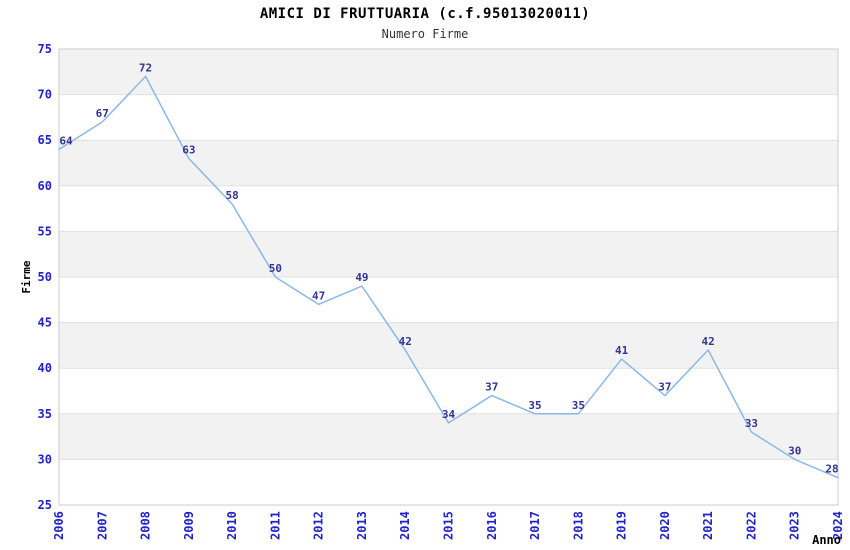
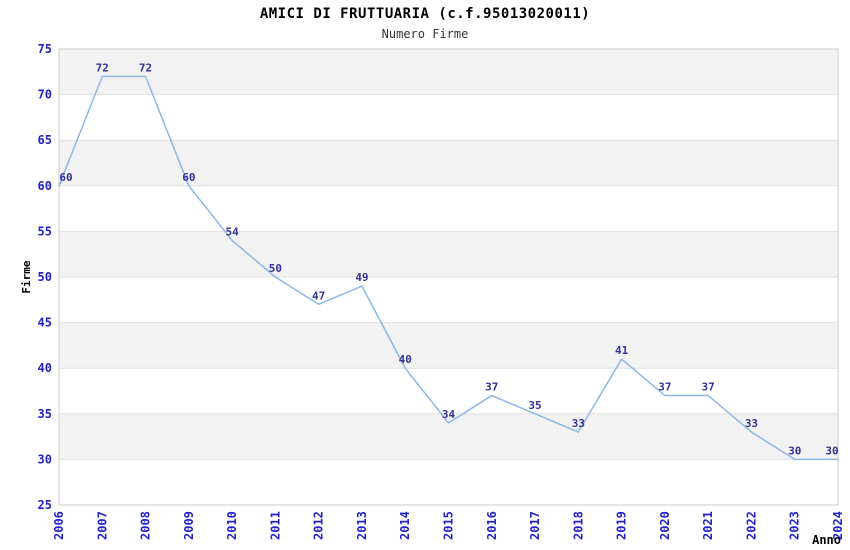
2006: 64 -> 60
2007: 67 -> 72
2009: 63 -> 60
2010: 58 -> 54
2014: 42 -> 40
2018: 35 -> 33
2021: 42 -> 37
2024: 28 -> 30
